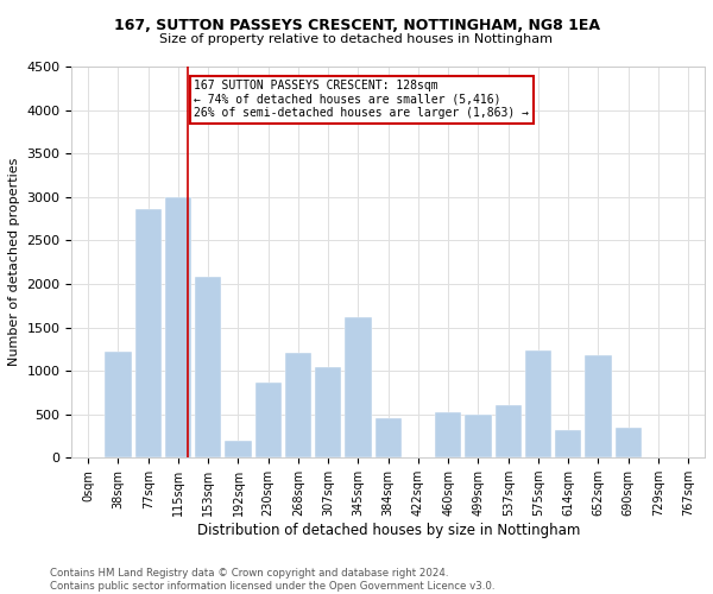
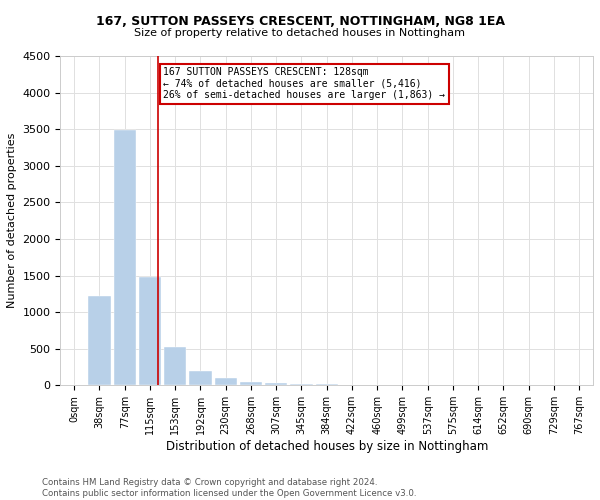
77sqm: 2860 -> 3490
115sqm: 3000 -> 1480
153sqm: 2080 -> 520
230sqm: 860 -> 100
268sqm: 1200 -> 50
307sqm: 1040 -> 30
345sqm: 1620 -> 20
384sqm: 460 -> 10
460sqm: 520 -> 10
499sqm: 500 -> 0
537sqm: 600 -> 0
575sqm: 1240 -> 0
614sqm: 320 -> 0
652sqm: 1180 -> 0
690sqm: 340 -> 0
